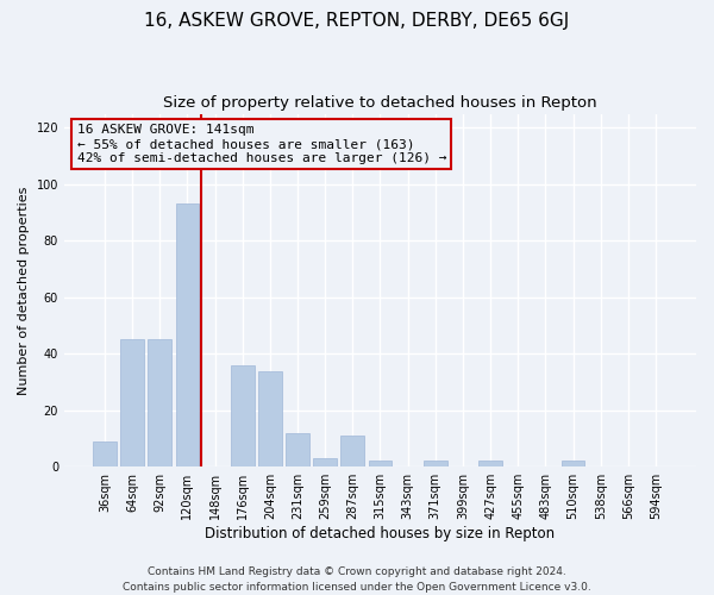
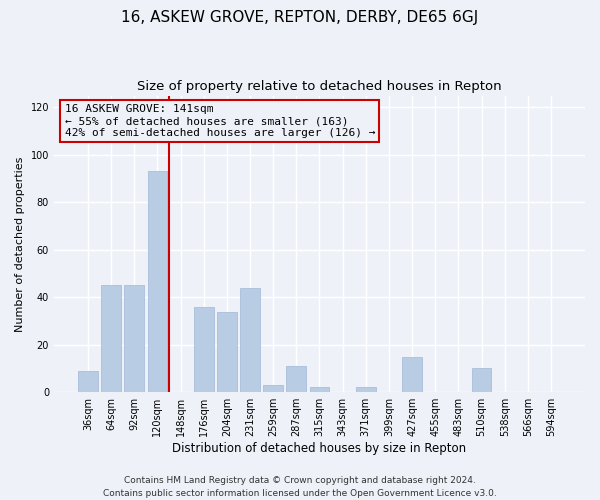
231sqm: 12 -> 44
427sqm: 2 -> 15
510sqm: 2 -> 10
